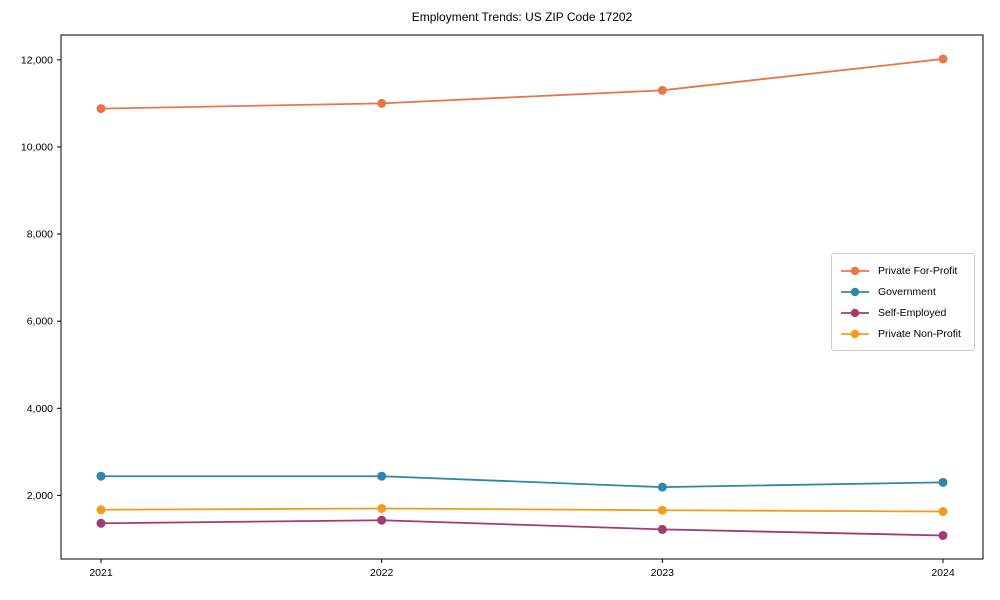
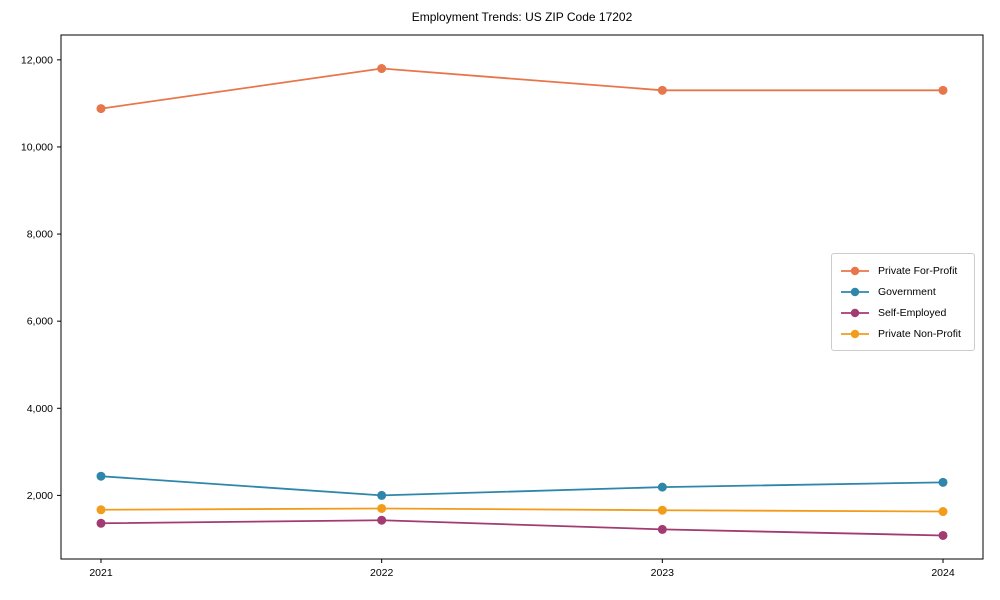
Private For-Profit/2022: 11000 -> 11800
Government/2022: 2400 -> 2000
Private For-Profit/2024: 12000 -> 11300
